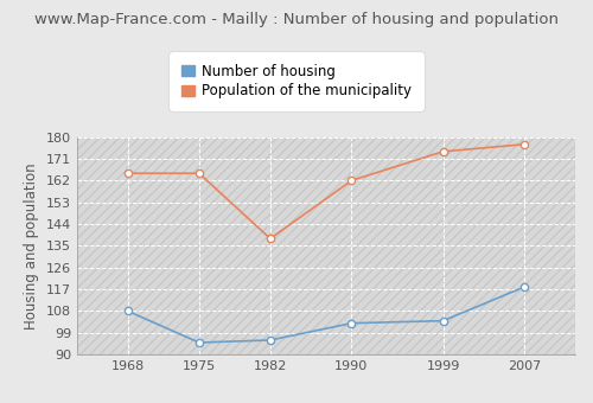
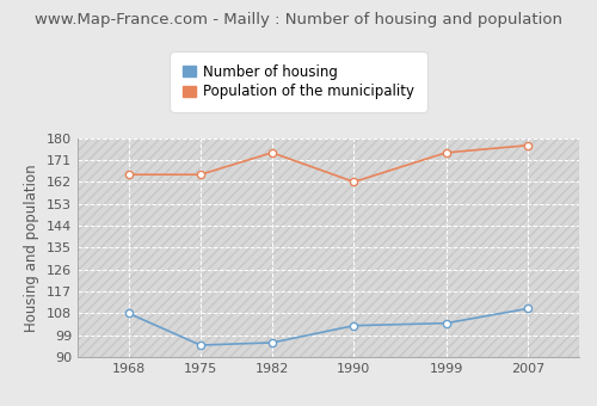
Population of the municipality/1982: 138 -> 174
Number of housing/2007: 118 -> 110
